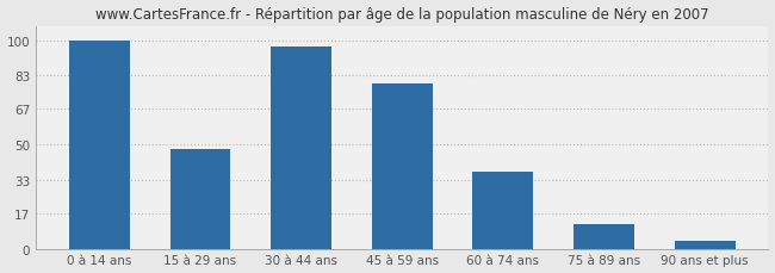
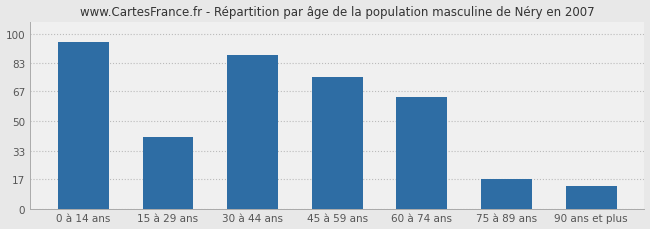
0 à 14 ans: 100 -> 95
15 à 29 ans: 48 -> 41
30 à 44 ans: 97 -> 88
45 à 59 ans: 79 -> 75
60 à 74 ans: 37 -> 64
75 à 89 ans: 12 -> 17
90 ans et plus: 4 -> 13
